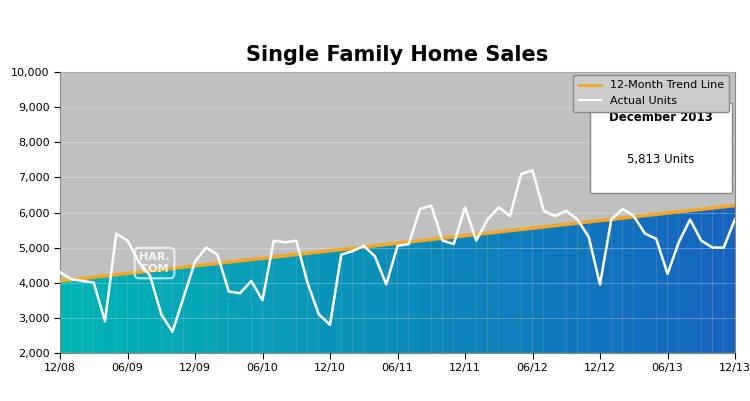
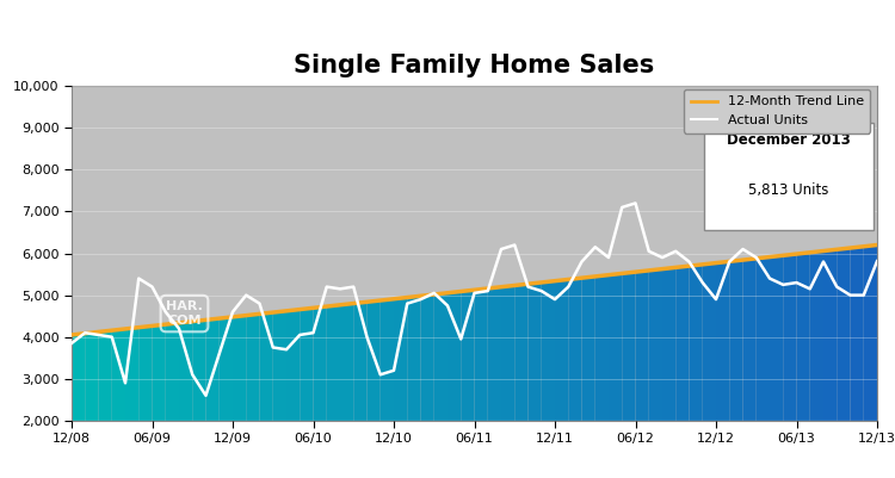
Actual Units/12/08: 4,300 -> 3,850
Actual Units/06/10: 3,500 -> 4,100
Actual Units/12/10: 2,800 -> 3,200
Actual Units/12/11: 6,150 -> 4,900
Actual Units/12/12: 3,950 -> 4,900
Actual Units/06/13: 4,250 -> 5,300
